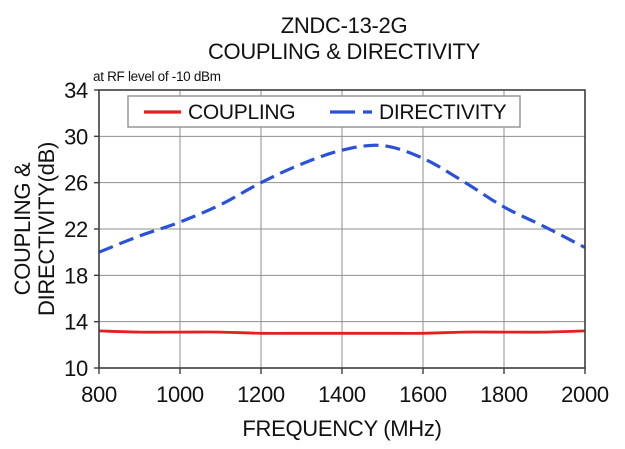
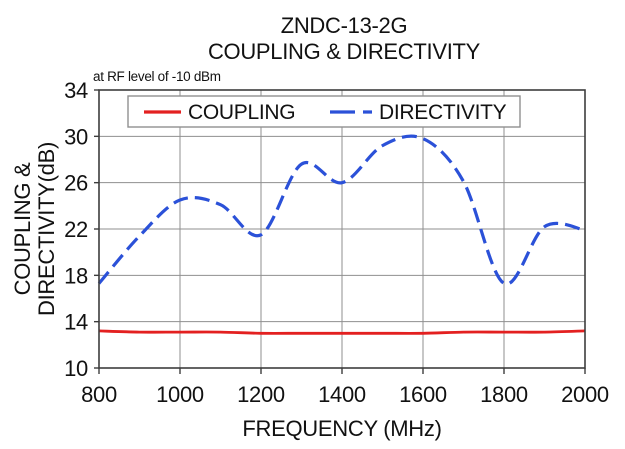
DIRECTIVITY/800: 20.0 -> 17.3
DIRECTIVITY/1000: 22.6 -> 24.5
DIRECTIVITY/1200: 26.0 -> 21.5
DIRECTIVITY/1400: 28.8 -> 26.0
DIRECTIVITY/1600: 28.1 -> 29.8
DIRECTIVITY/1800: 23.9 -> 17.3
DIRECTIVITY/2000: 20.4 -> 21.9
